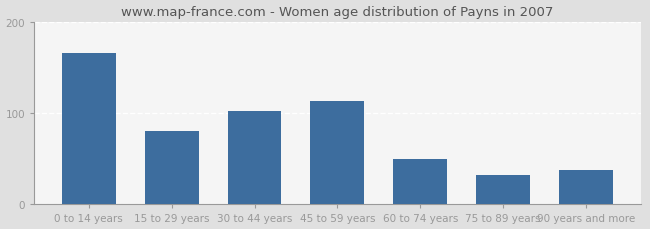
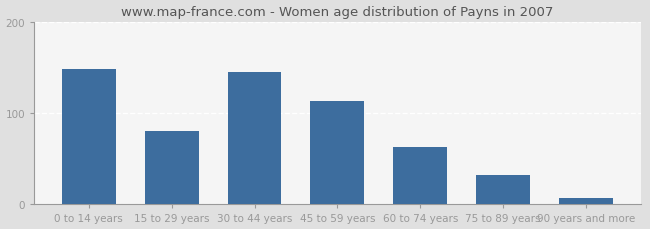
0 to 14 years: 166 -> 148
30 to 44 years: 102 -> 145
60 to 74 years: 50 -> 63
90 years and more: 38 -> 7
